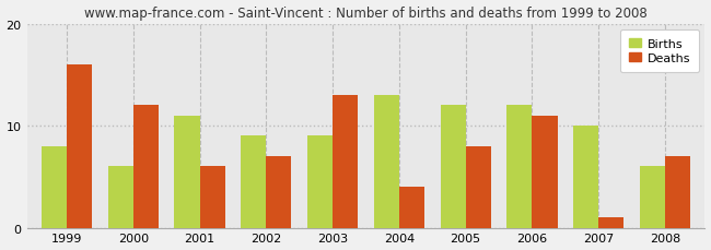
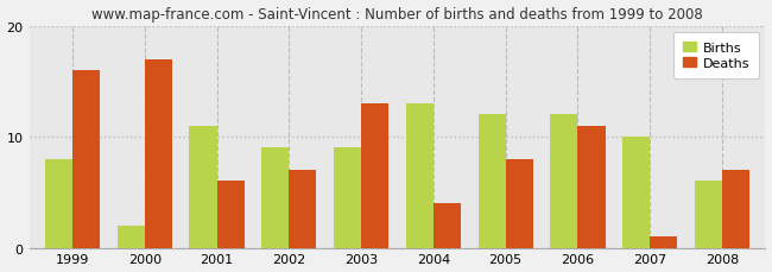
Births/2000: 6 -> 2
Deaths/2000: 12 -> 17
